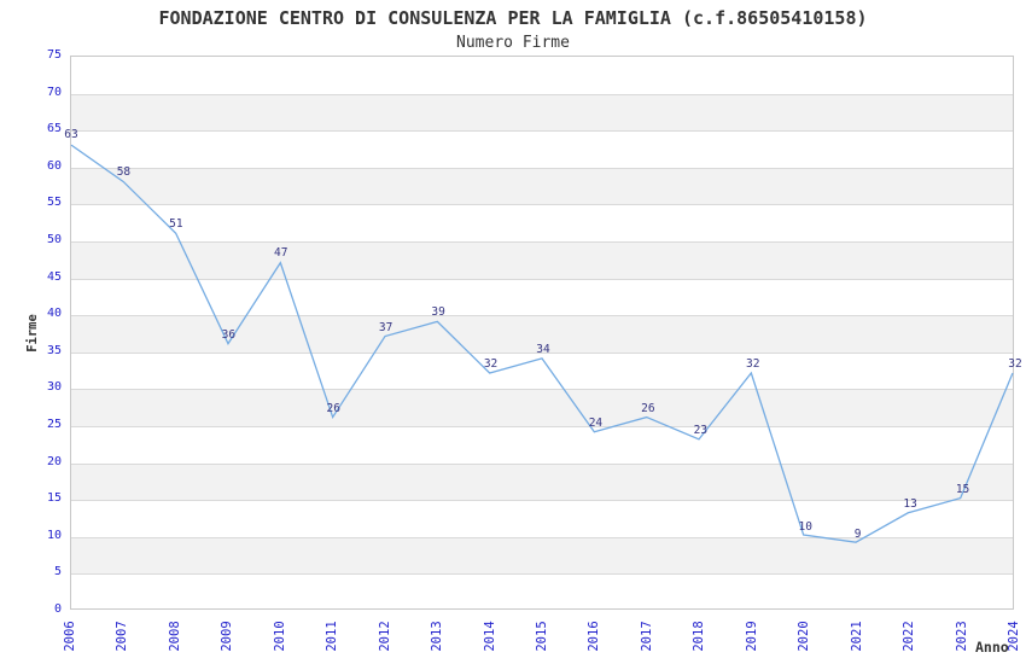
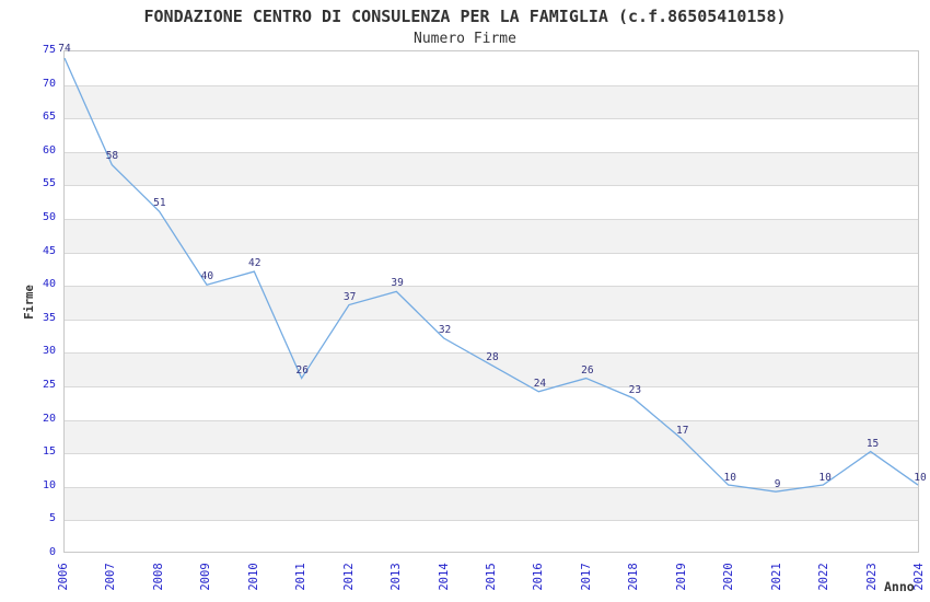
2006: 63 -> 74
2009: 36 -> 40
2010: 47 -> 42
2015: 34 -> 28
2019: 32 -> 17
2022: 13 -> 10
2024: 32 -> 10
